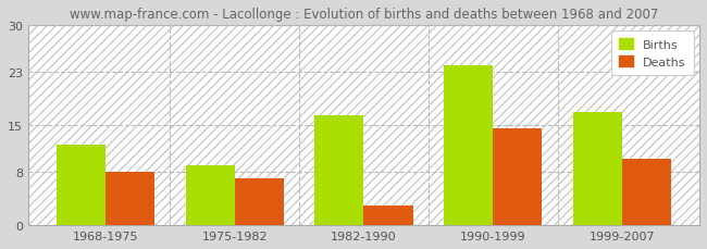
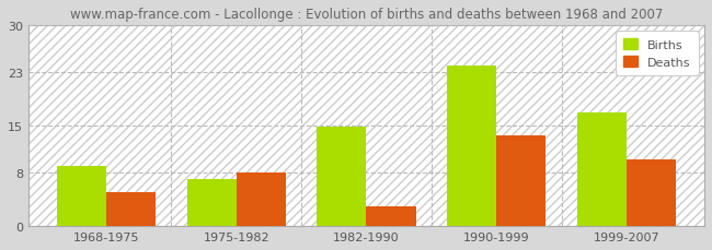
Births/1968-1975: 12.0 -> 9.0
Deaths/1968-1975: 8.0 -> 5.0
Births/1975-1982: 9.0 -> 7.0
Deaths/1975-1982: 7.0 -> 8.0
Births/1982-1990: 16.5 -> 14.8
Deaths/1990-1999: 14.5 -> 13.6
